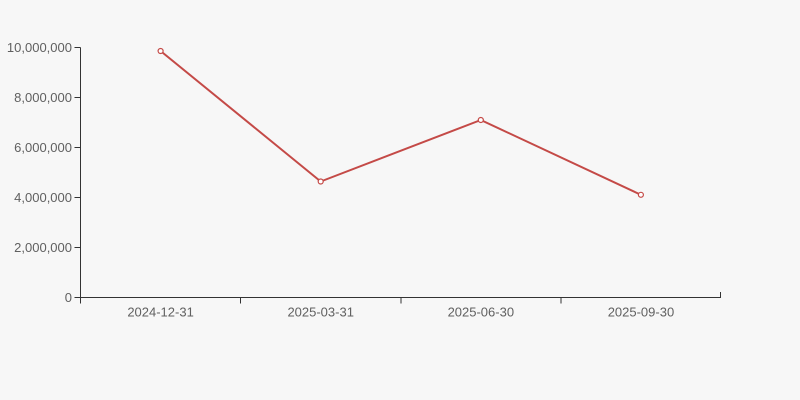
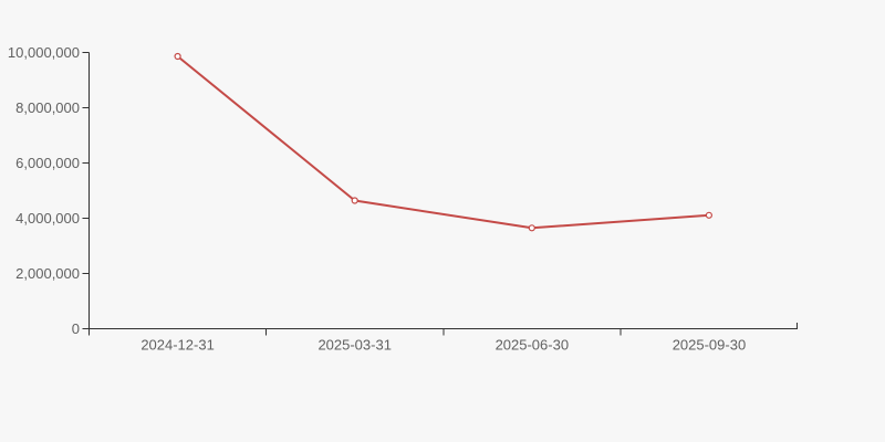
2025-06-30: 7100000 -> 3600000
